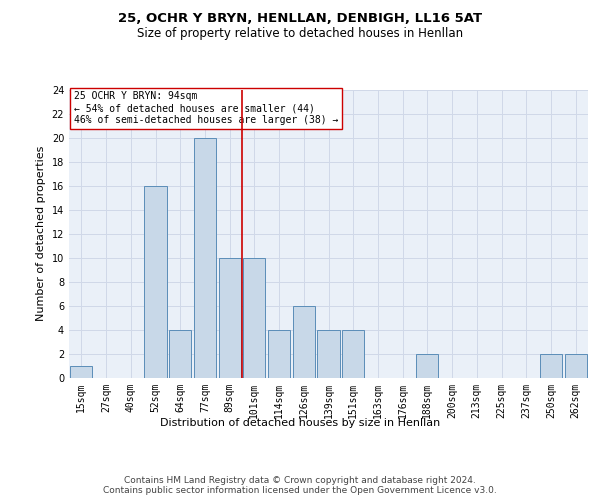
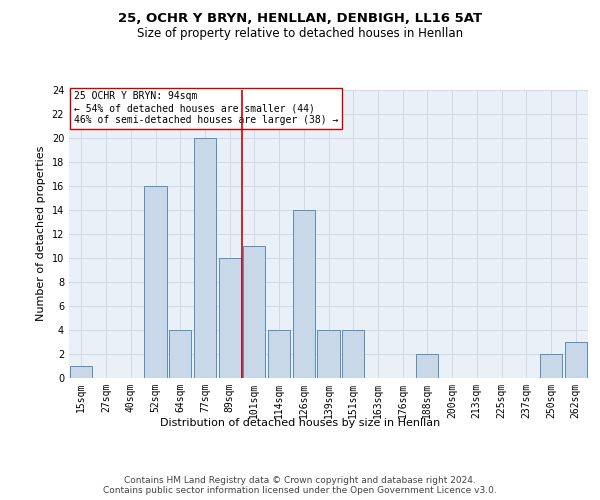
101sqm: 10 -> 11
126sqm: 6 -> 14
262sqm: 2 -> 3
